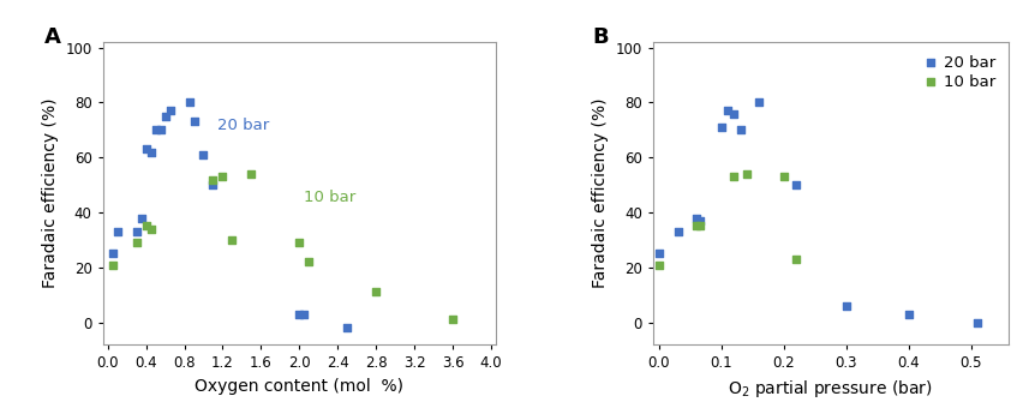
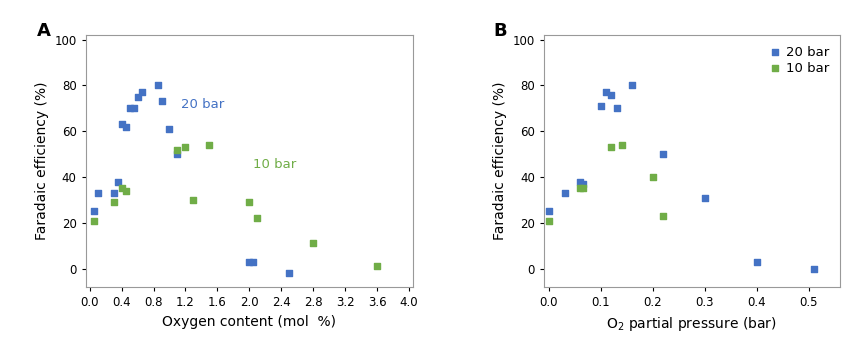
10 bar/0.2: 53 -> 40
20 bar/0.3: 6 -> 31
